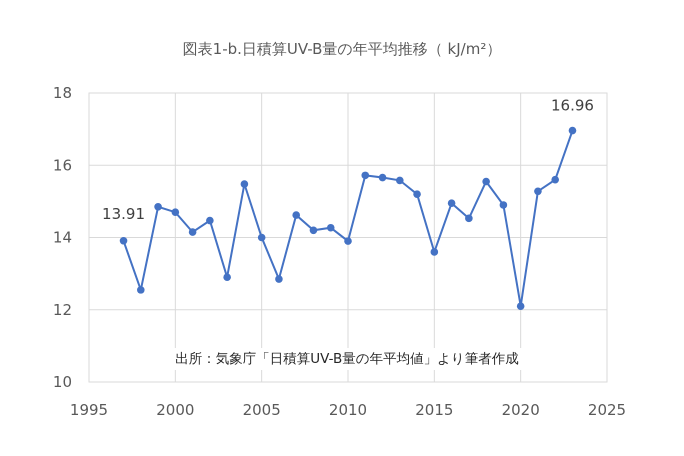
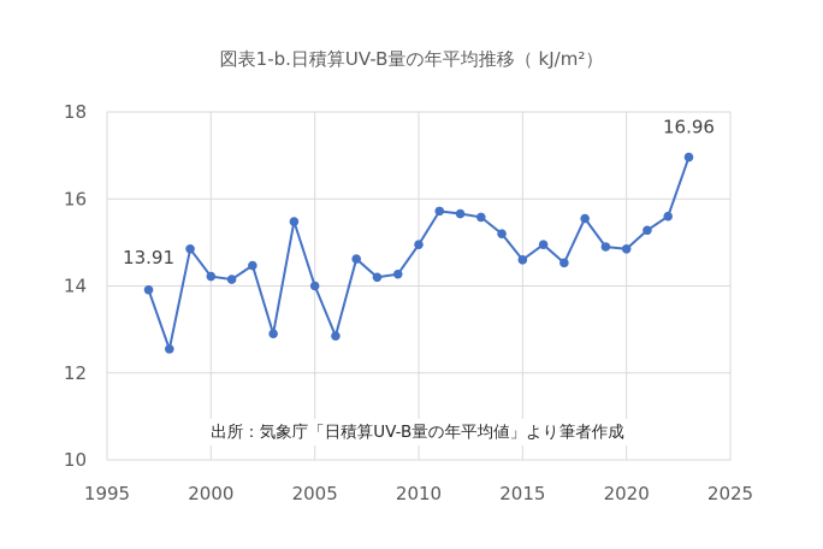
2000: 14.7 -> 14.2
2010: 13.9 -> 14.9
2015: 13.6 -> 14.6
2020: 12.1 -> 14.8
